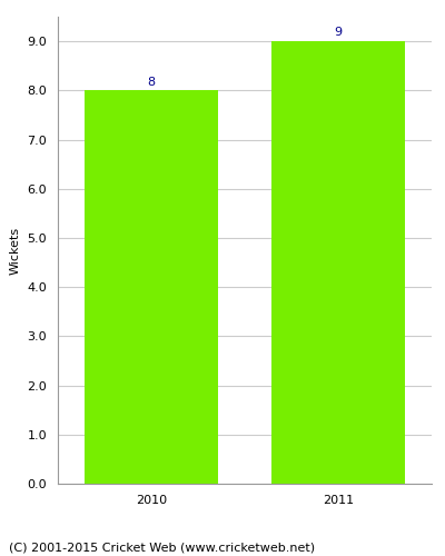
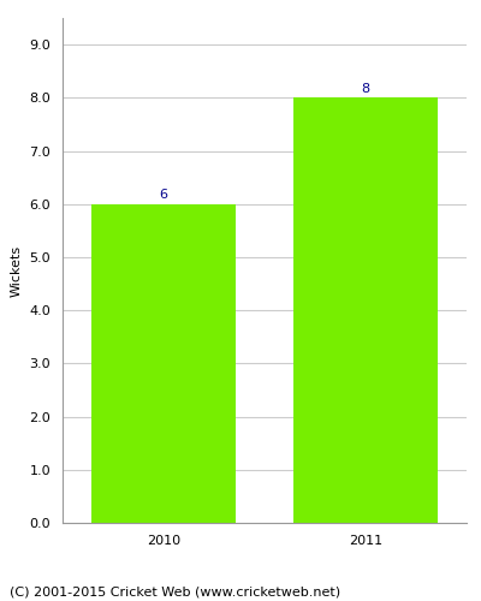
2010: 8 -> 6
2011: 9 -> 8
